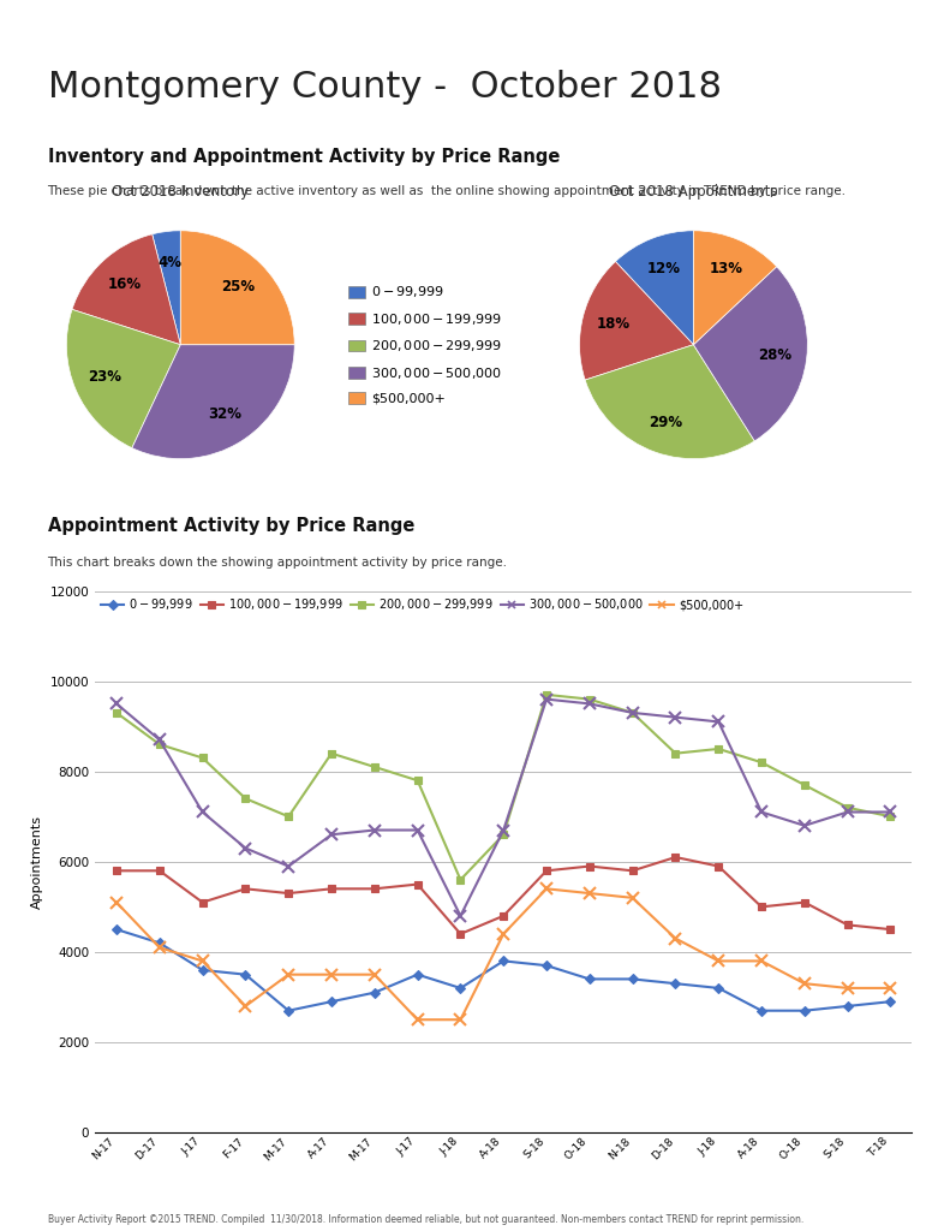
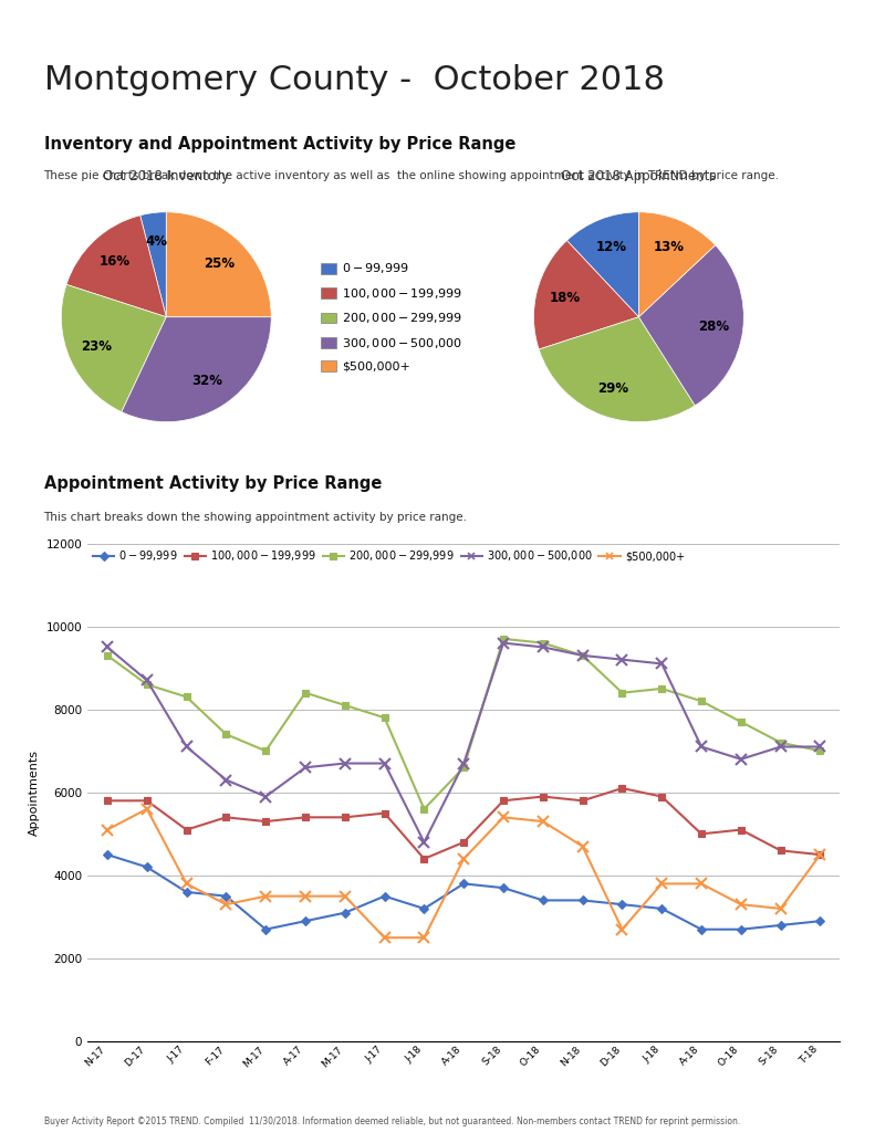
$500,000+/D-17: 4100 -> 5600
$500,000+/F-17: 2800 -> 3300
$500,000+/N-18: 5200 -> 4700
$500,000+/D-18: 4300 -> 2700
$500,000+/T-18: 3200 -> 4500
